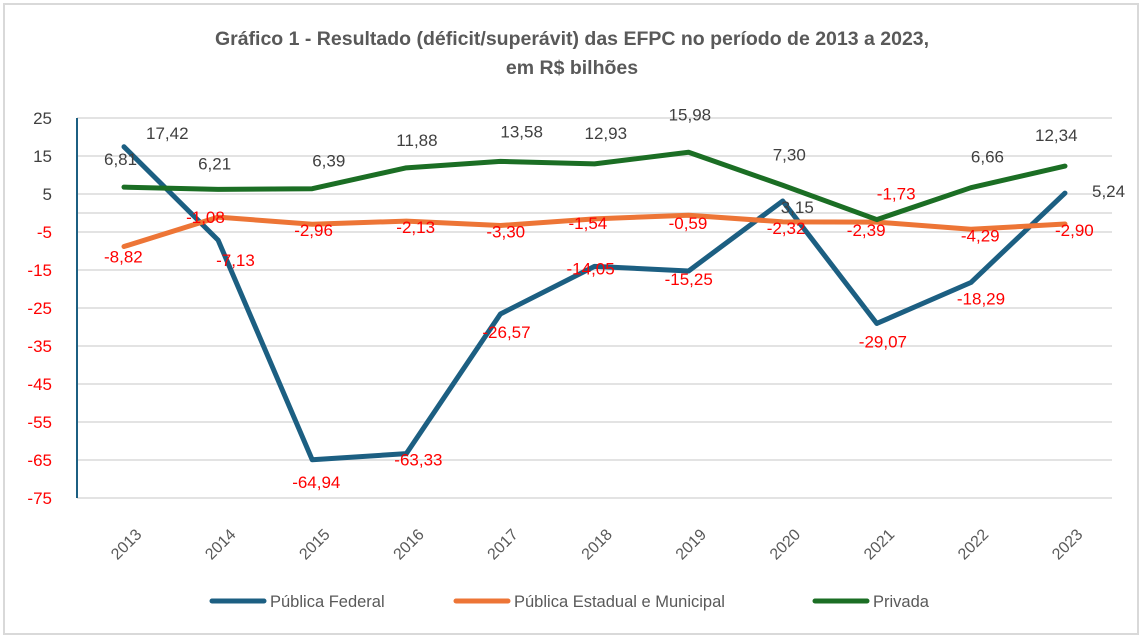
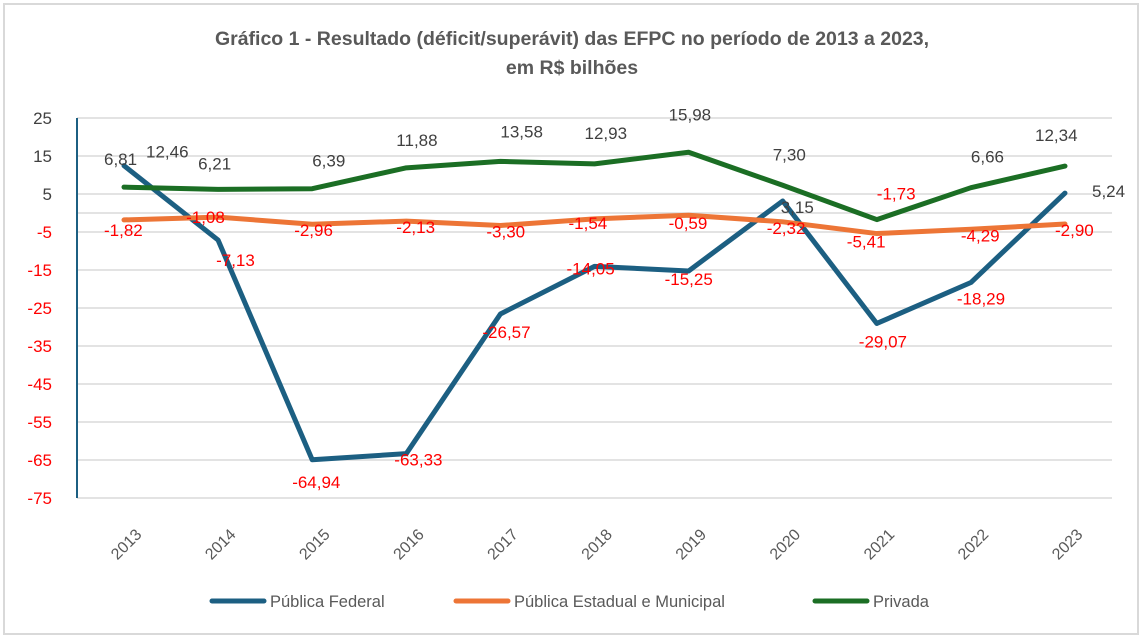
Pública Federal/2013: 17,42 -> 12,46
Pública Estadual e Municipal/2013: -8,82 -> -1,82
Pública Estadual e Municipal/2021: -2,39 -> -5,41
